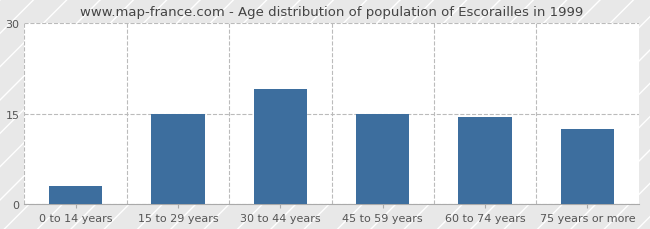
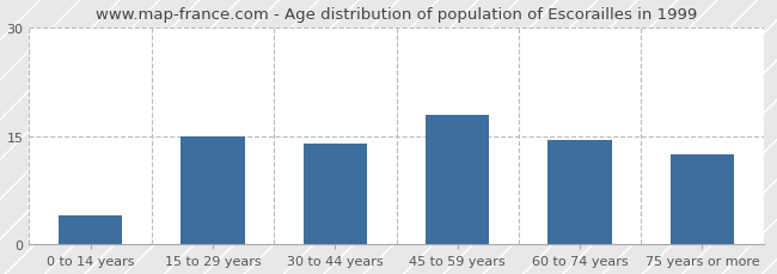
0 to 14 years: 3.0 -> 4.0
30 to 44 years: 19.0 -> 14.0
45 to 59 years: 15.0 -> 18.0
